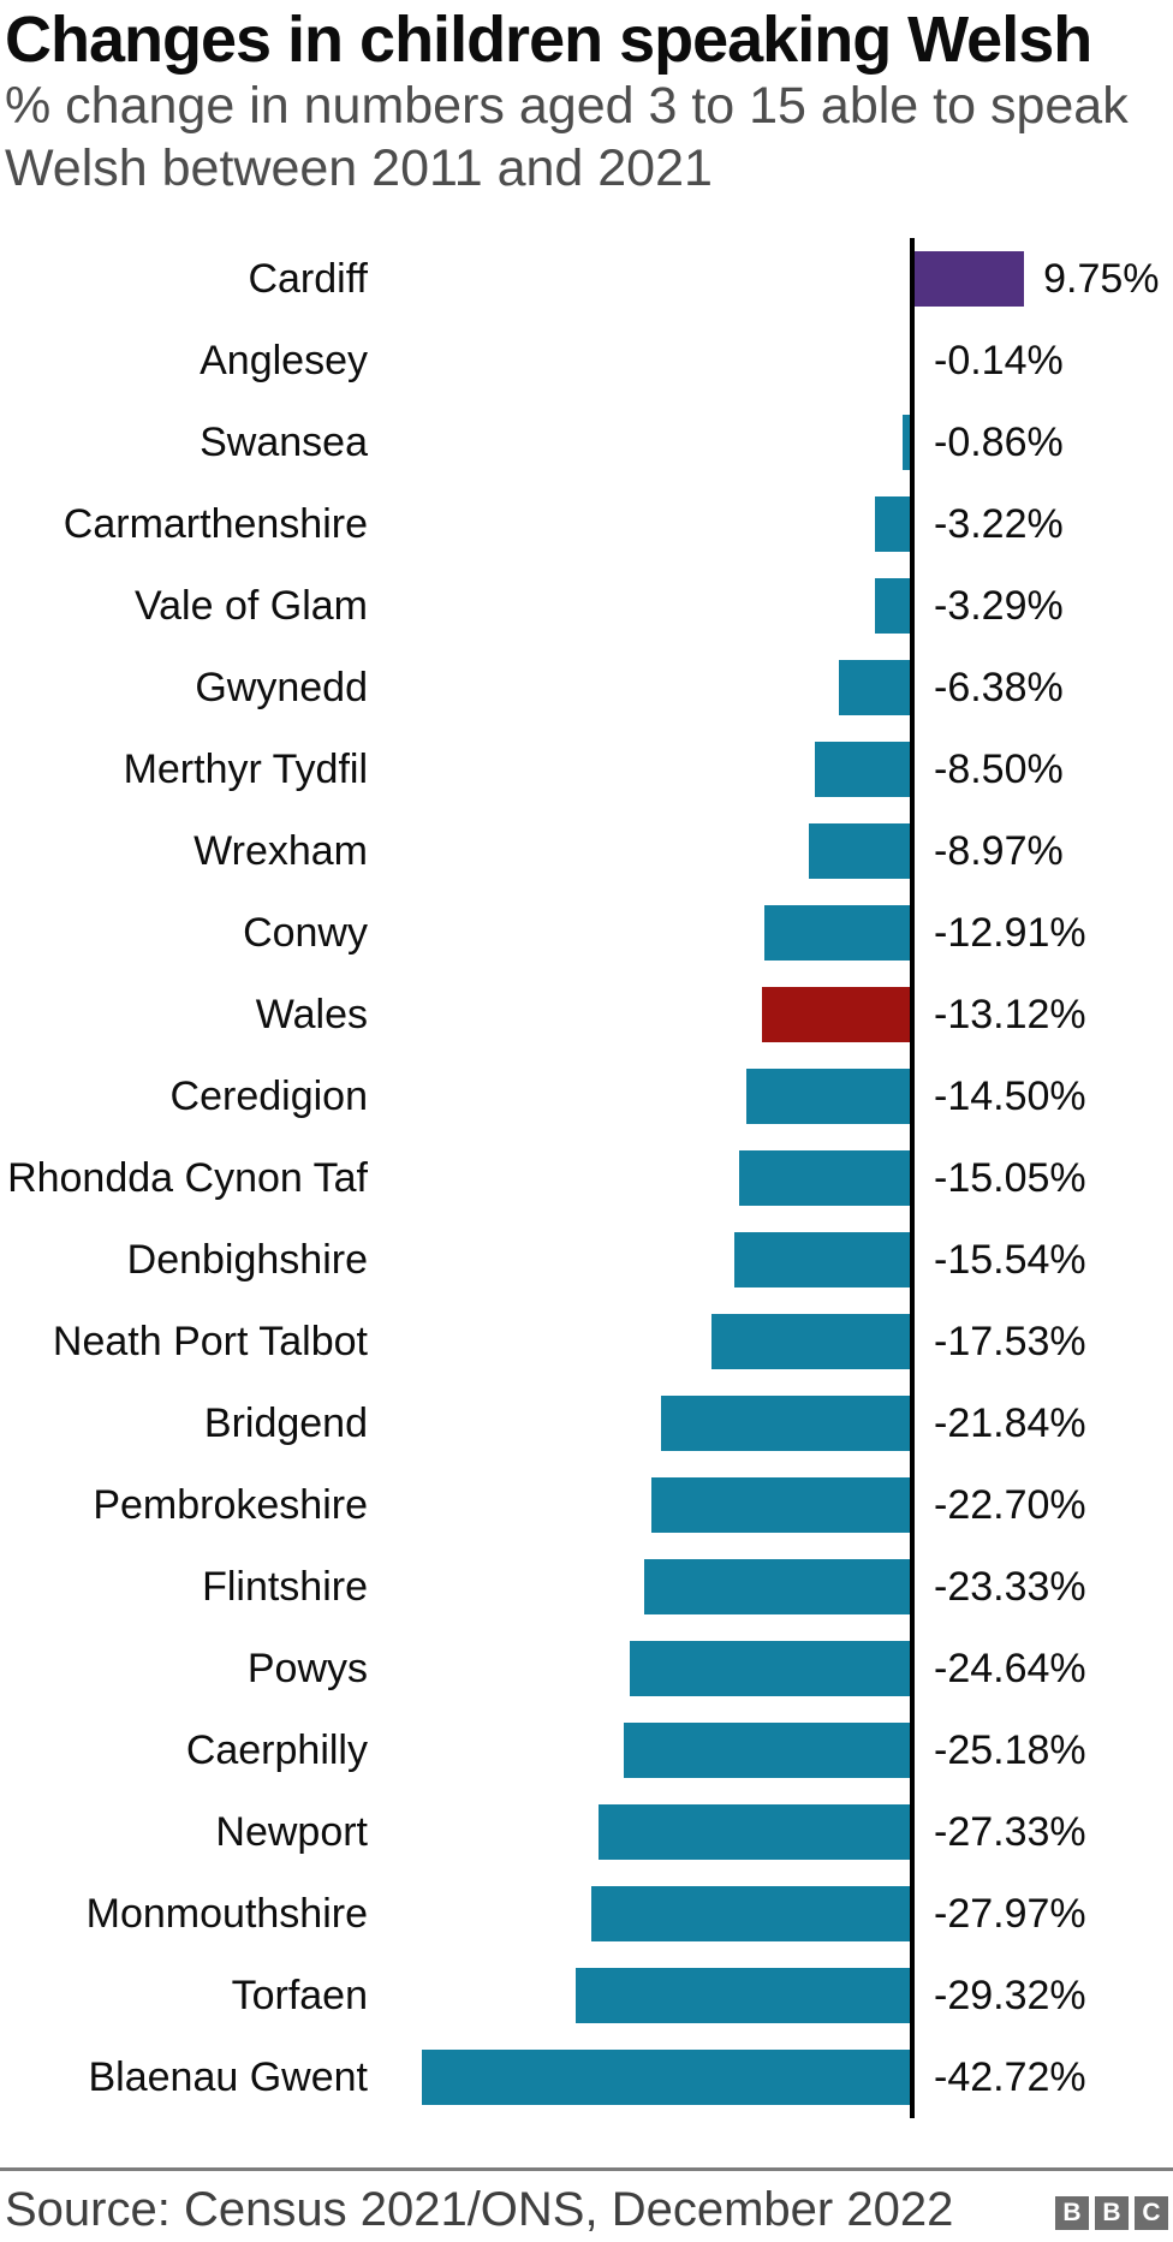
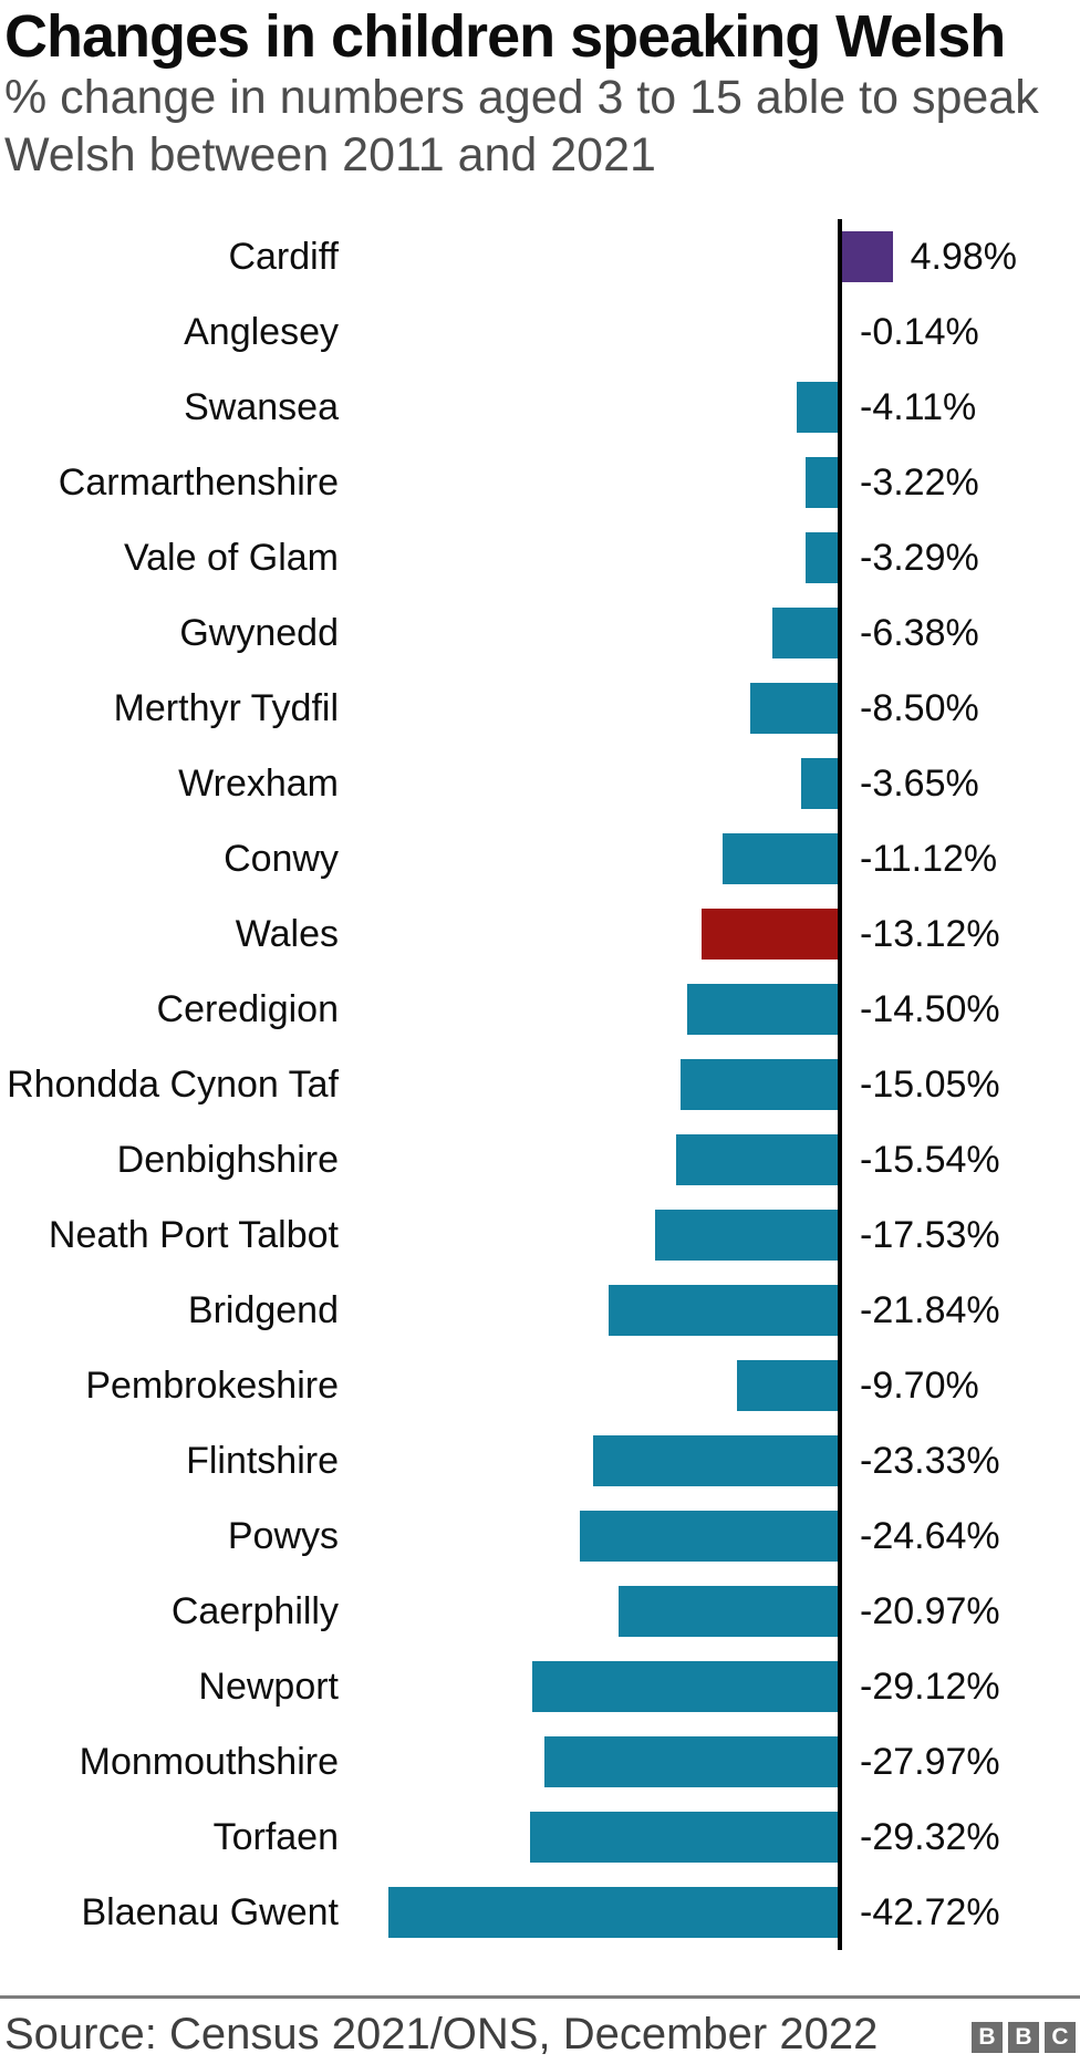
Cardiff: 9.75% -> 4.98%
Swansea: -0.86% -> -4.11%
Wrexham: -8.97% -> -3.65%
Conwy: -12.91% -> -11.12%
Pembrokeshire: -22.70% -> -9.70%
Caerphilly: -25.18% -> -20.97%
Newport: -27.33% -> -29.12%
